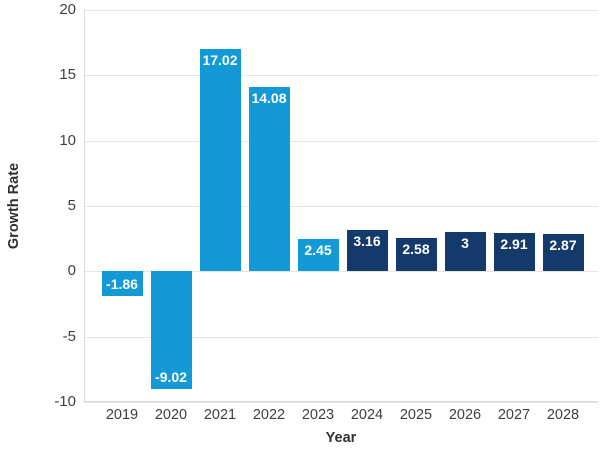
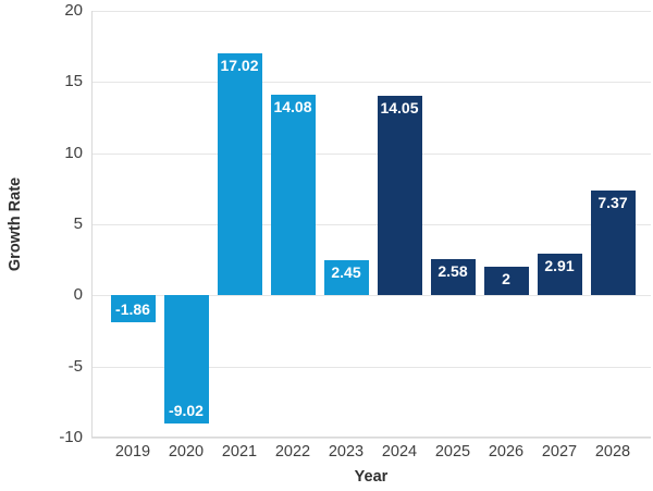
2024: 3.16 -> 14.05
2026: 3 -> 2
2028: 2.87 -> 7.37
